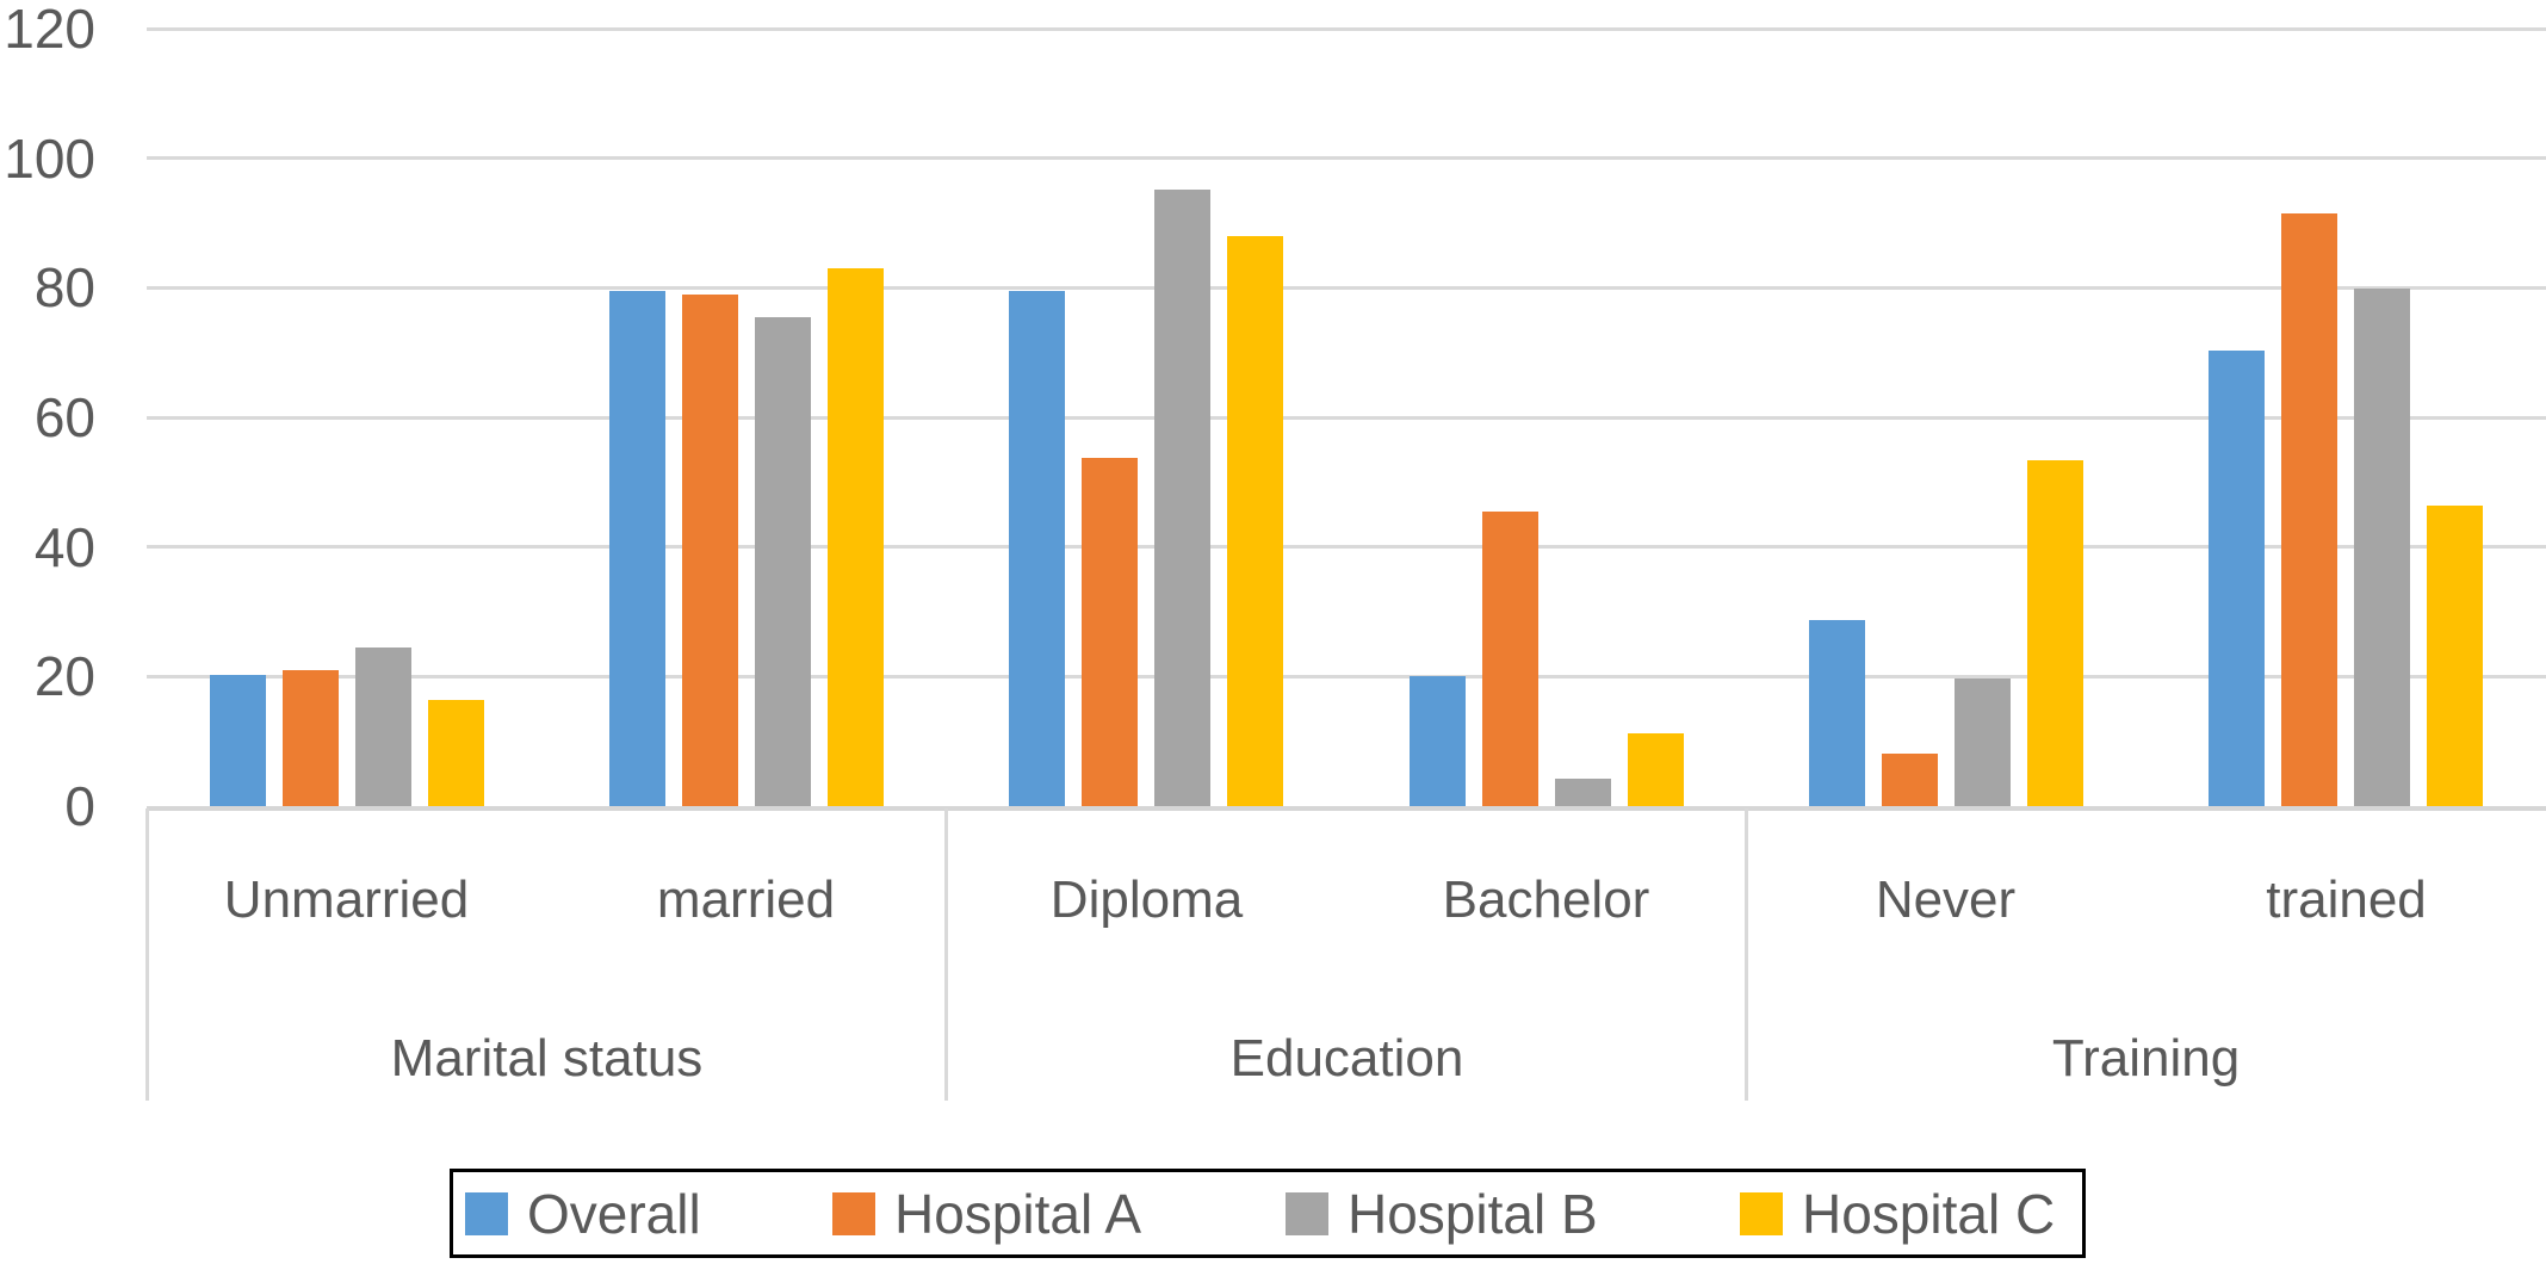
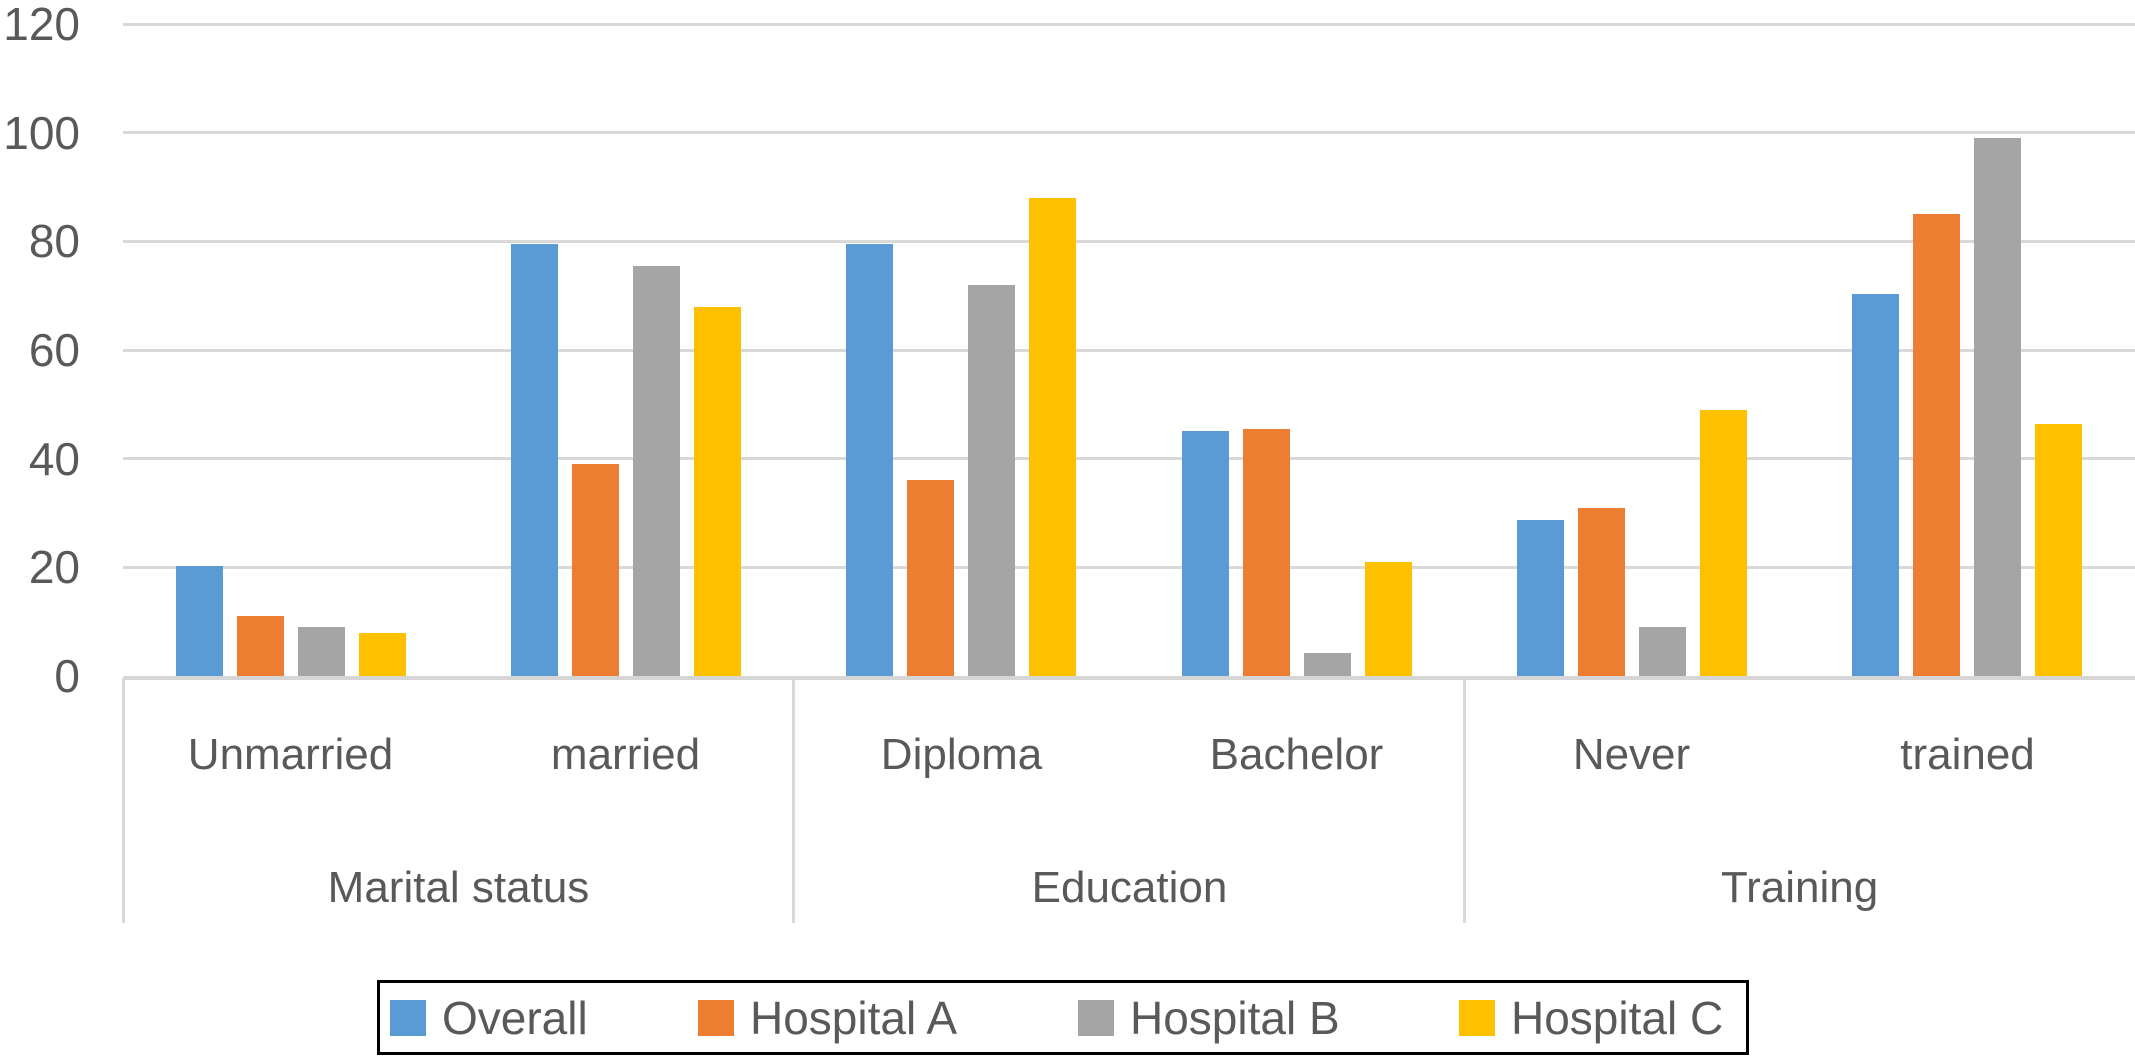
Hospital A/Unmarried: 21 -> 11
Hospital B/Unmarried: 24 -> 9
Hospital C/Unmarried: 16 -> 8
Hospital A/married: 79 -> 39
Hospital C/married: 83 -> 68
Hospital A/Diploma: 54 -> 36
Hospital B/Diploma: 95 -> 72
Overall/Bachelor: 20 -> 45
Hospital C/Bachelor: 11 -> 21
Hospital A/Never: 8 -> 31
Hospital B/Never: 20 -> 9
Hospital C/Never: 53 -> 49
Hospital A/trained: 92 -> 85
Hospital B/trained: 80 -> 99
